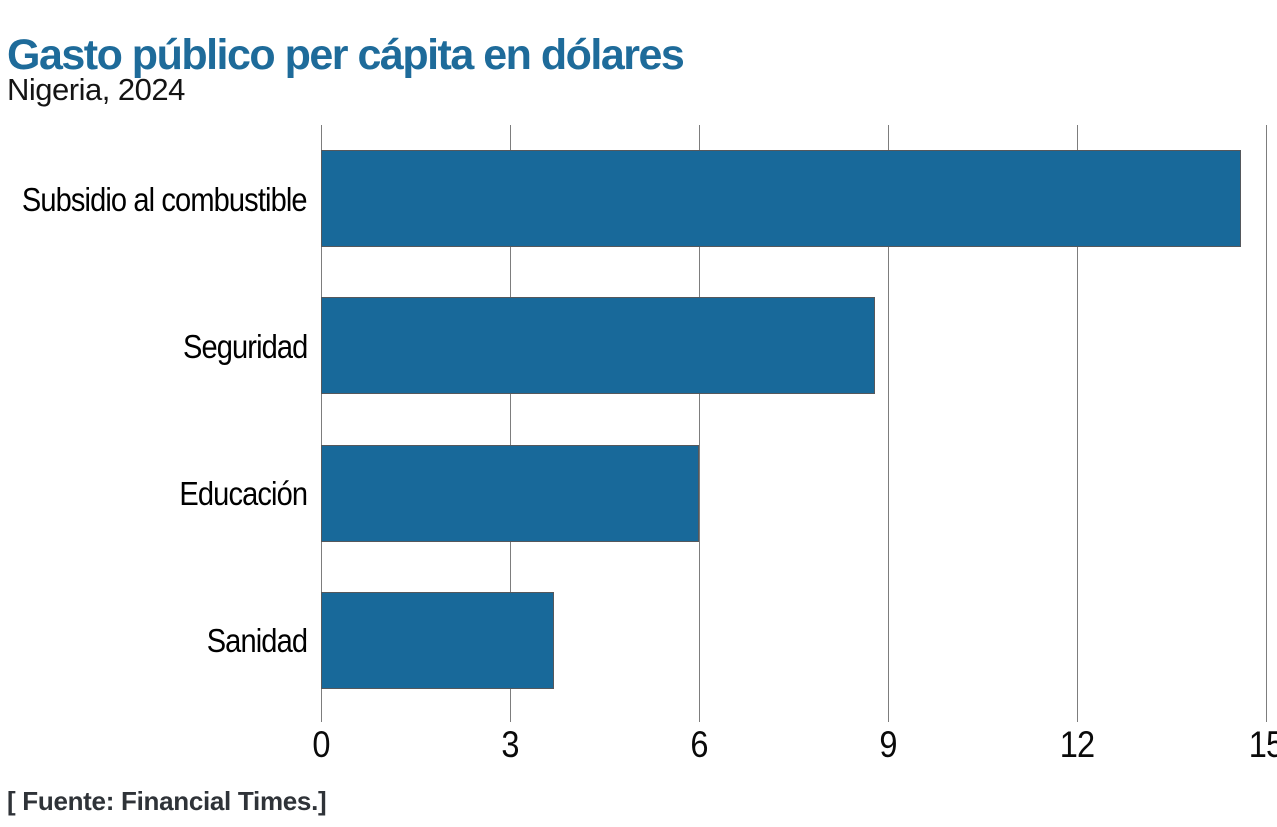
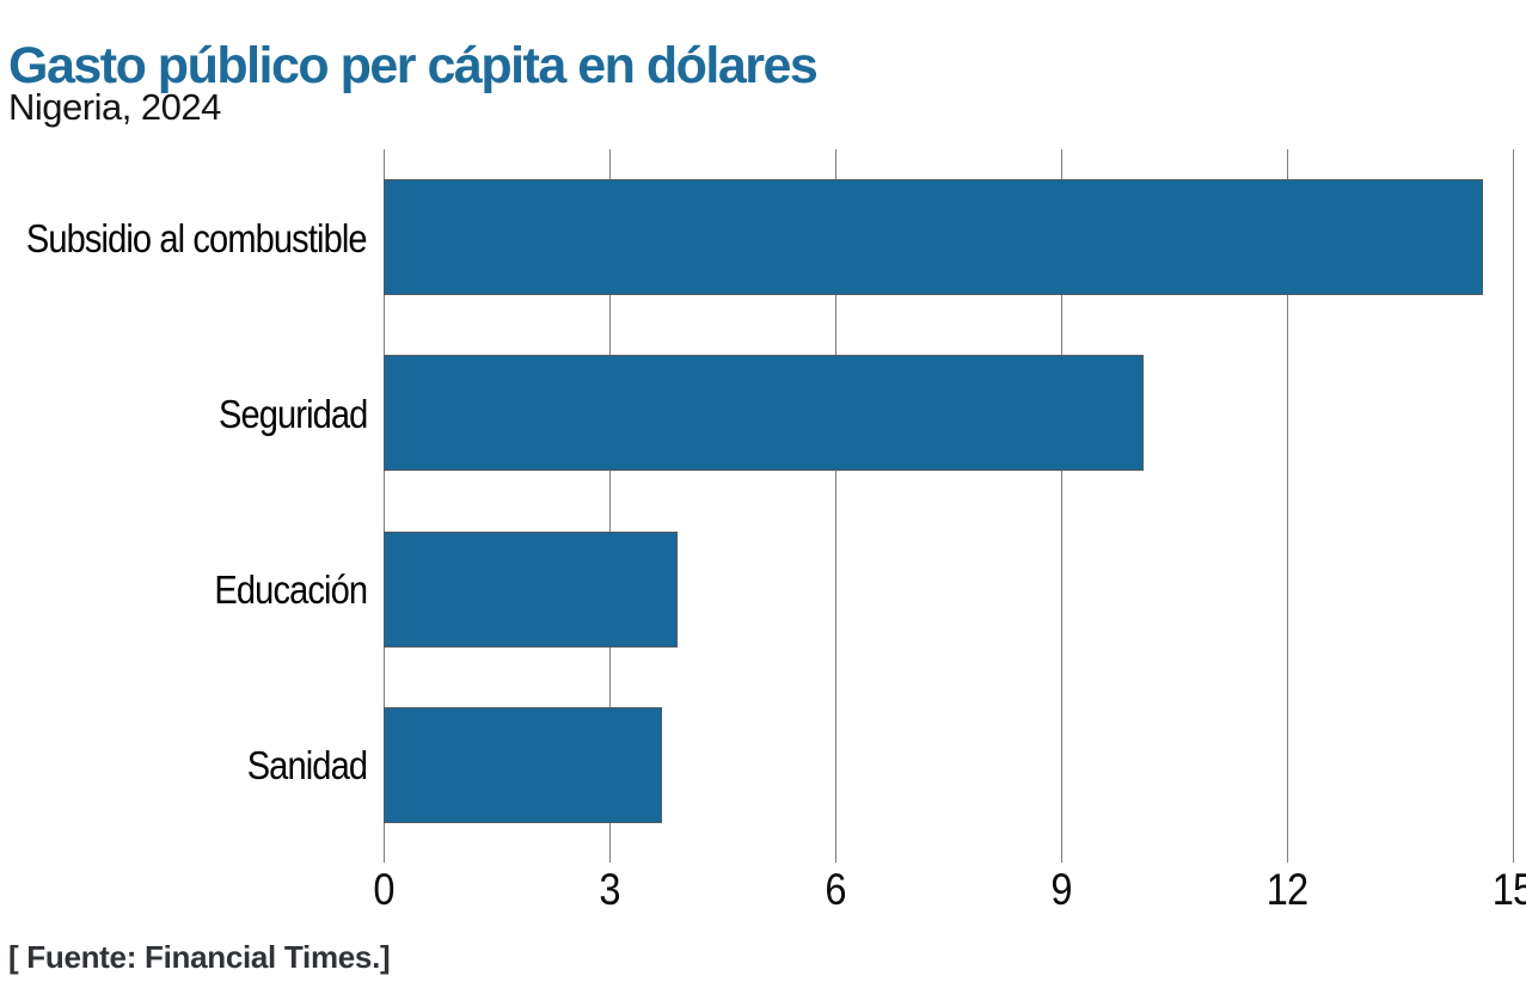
Seguridad: 8.8 -> 10.1
Educación: 6.0 -> 3.9
